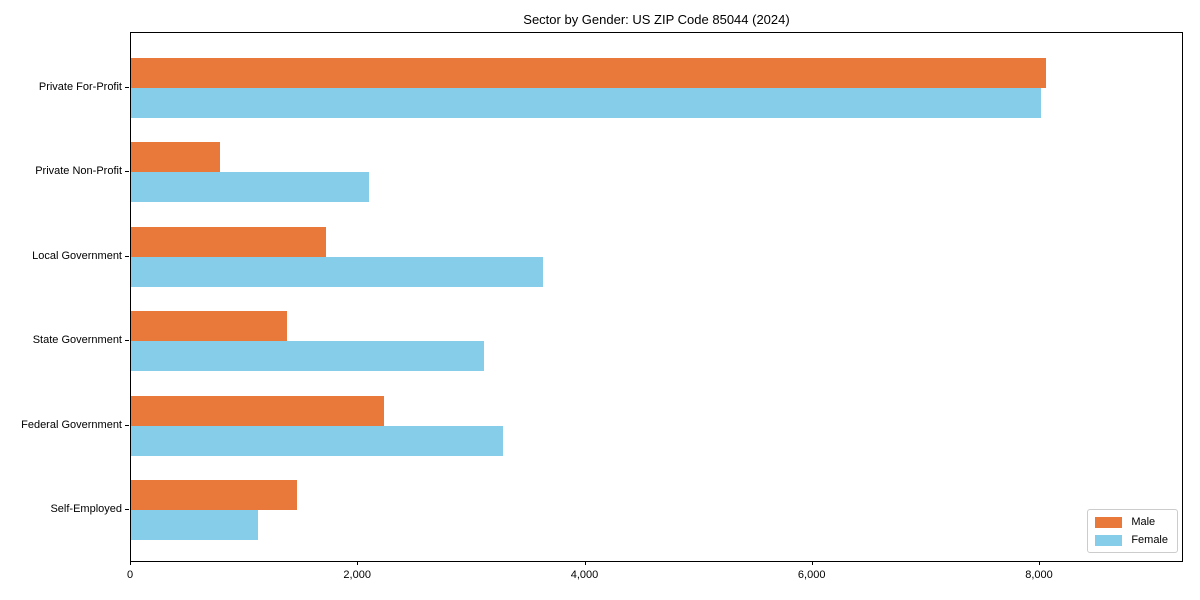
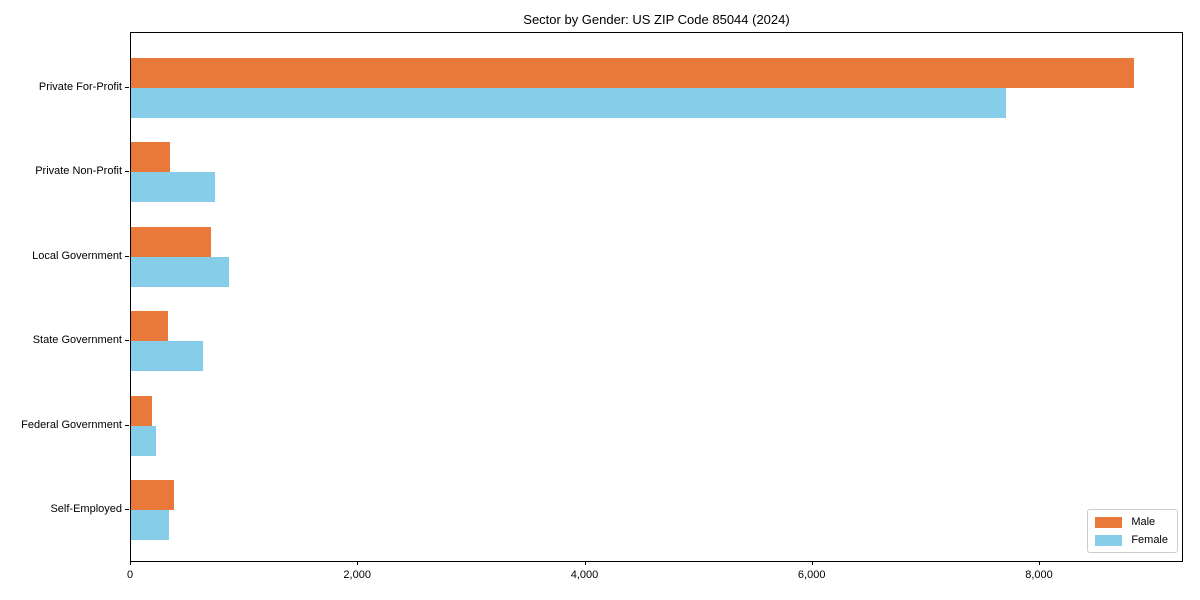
Male/Private For-Profit: 8050 -> 8830
Female/Private For-Profit: 8010 -> 7700
Male/Private Non-Profit: 780 -> 340
Female/Private Non-Profit: 2090 -> 740
Male/Local Government: 1720 -> 700
Female/Local Government: 3630 -> 860
Male/State Government: 1370 -> 320
Female/State Government: 3110 -> 640
Male/Federal Government: 2230 -> 180
Female/Federal Government: 3270 -> 220
Male/Self-Employed: 1460 -> 380
Female/Self-Employed: 1120 -> 340
